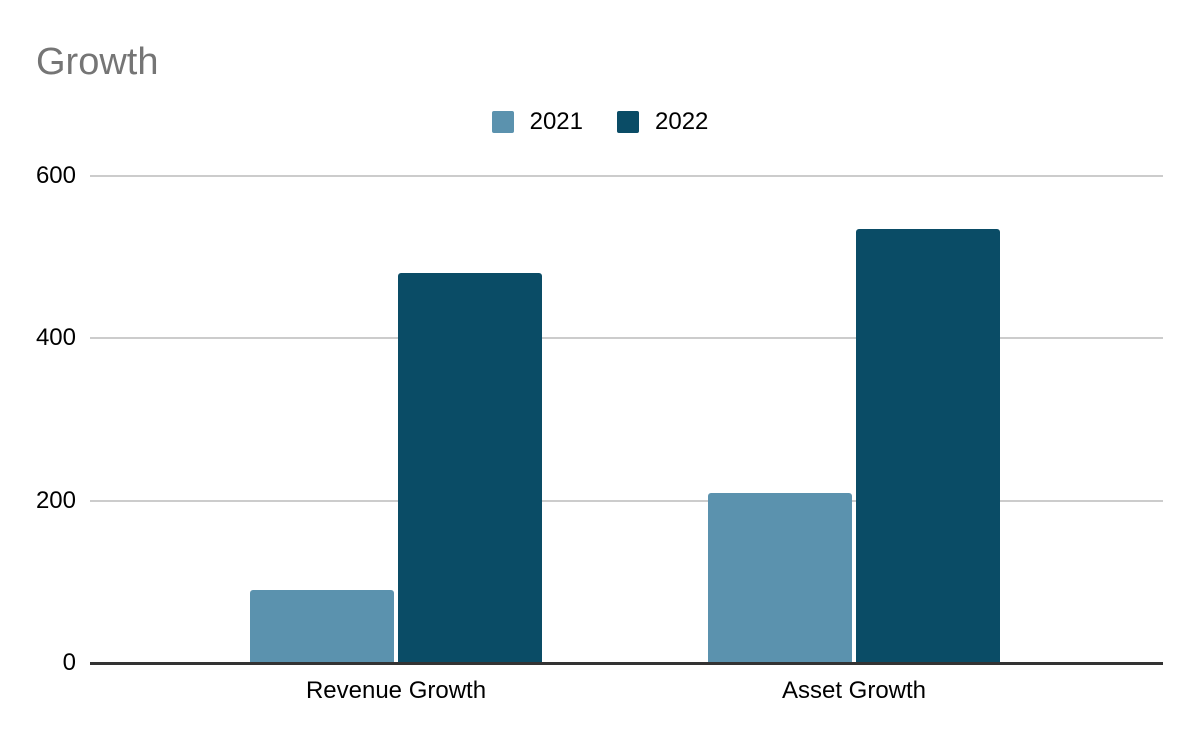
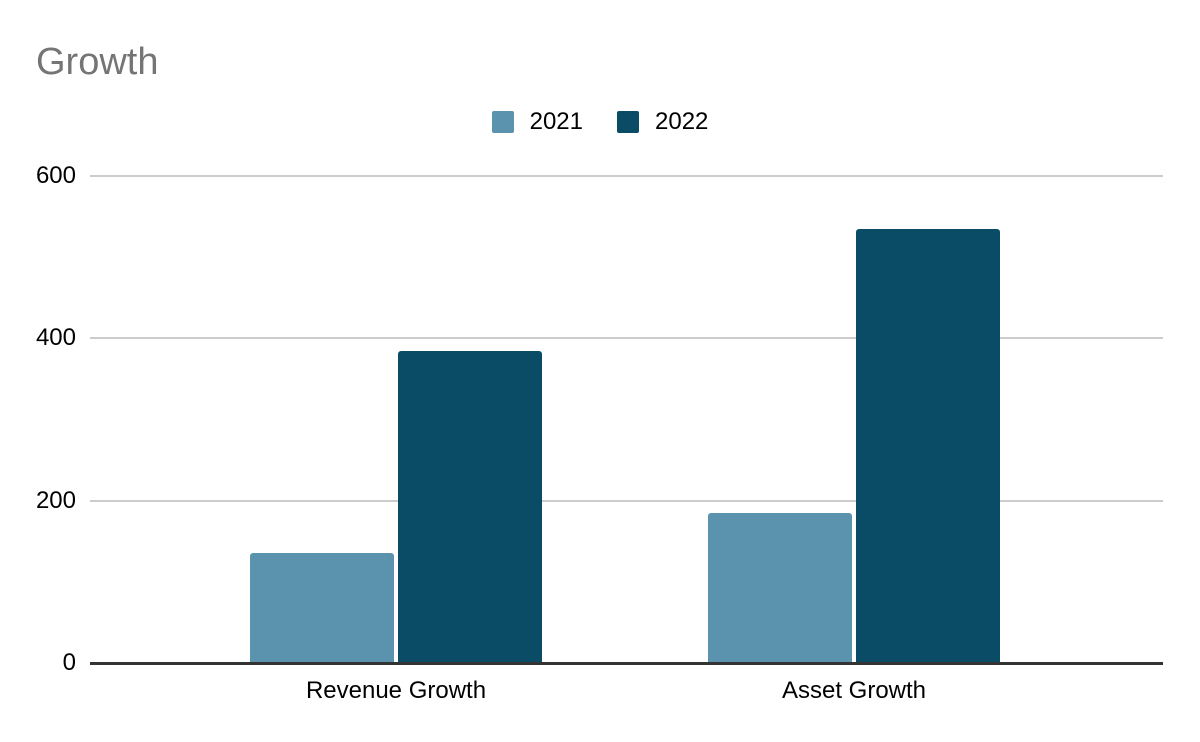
2021/Revenue Growth: 90 -> 140
2022/Revenue Growth: 480 -> 380
2021/Asset Growth: 210 -> 180
